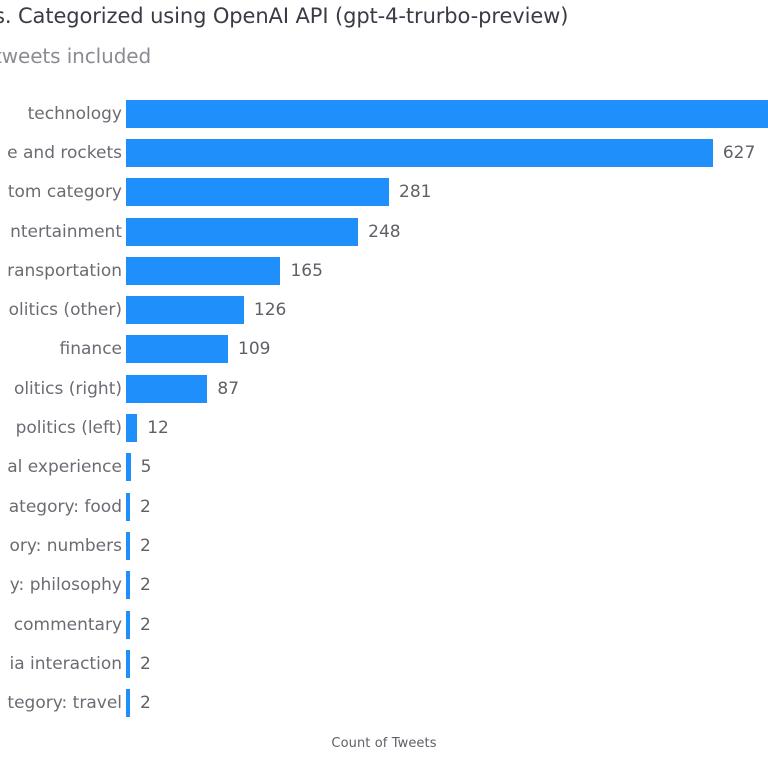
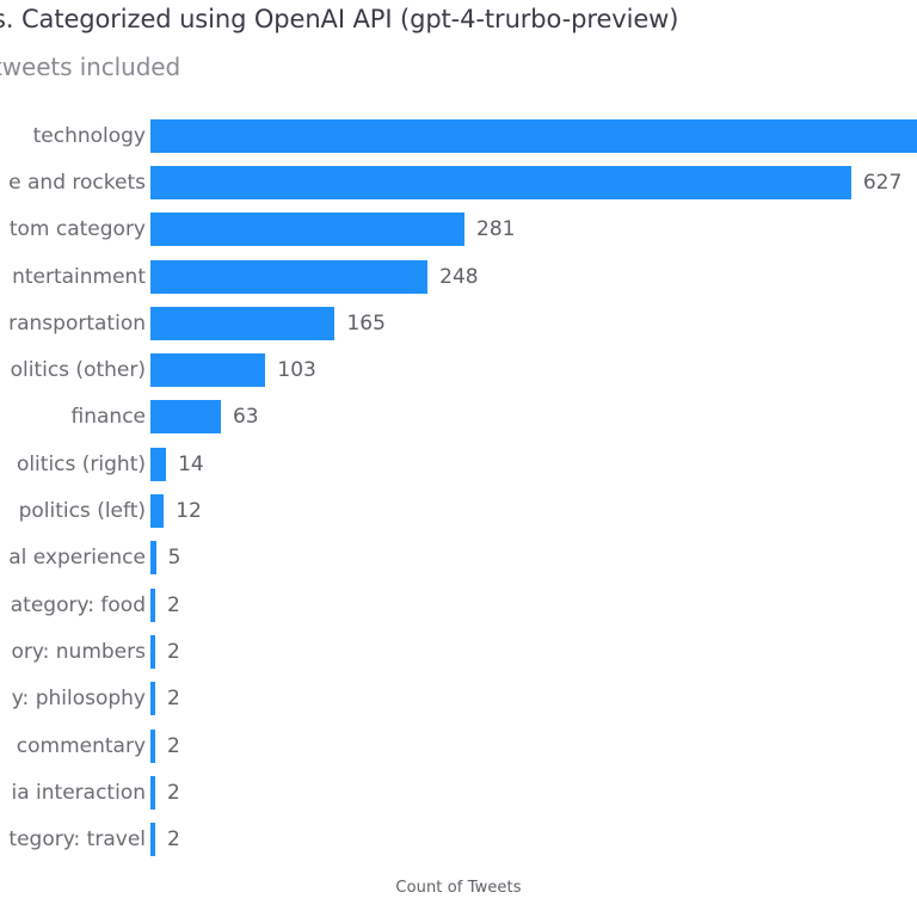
olitics (other): 126 -> 103
finance: 109 -> 63
olitics (right): 87 -> 14
